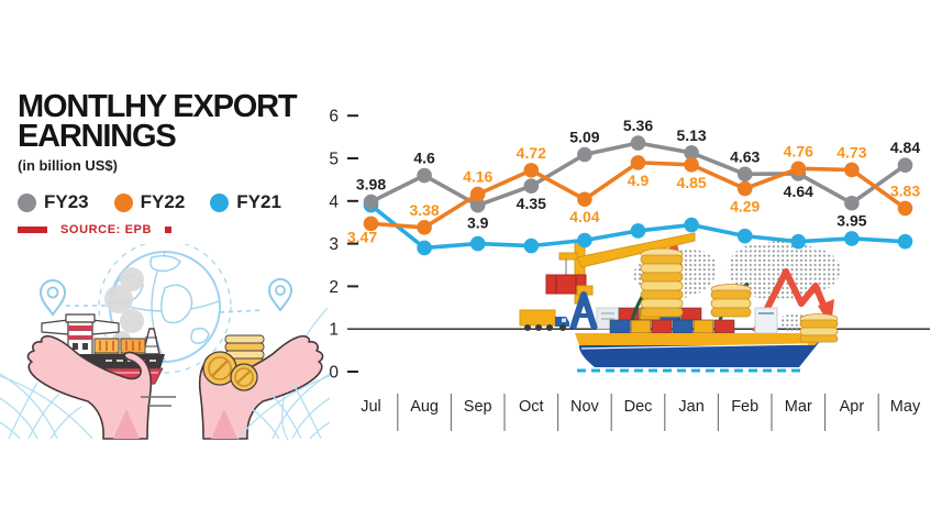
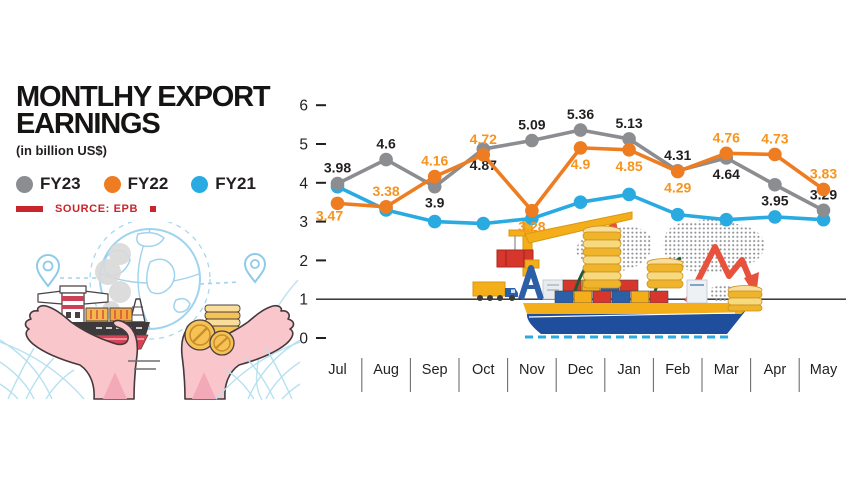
FY21/Aug: 2.9 -> 3.3
FY23/Oct: 4.35 -> 4.87
FY22/Nov: 4.04 -> 3.28
FY21/Dec: 3.3 -> 3.5
FY21/Jan: 3.4 -> 3.7
FY23/Feb: 4.63 -> 4.31
FY23/May: 4.84 -> 3.29
